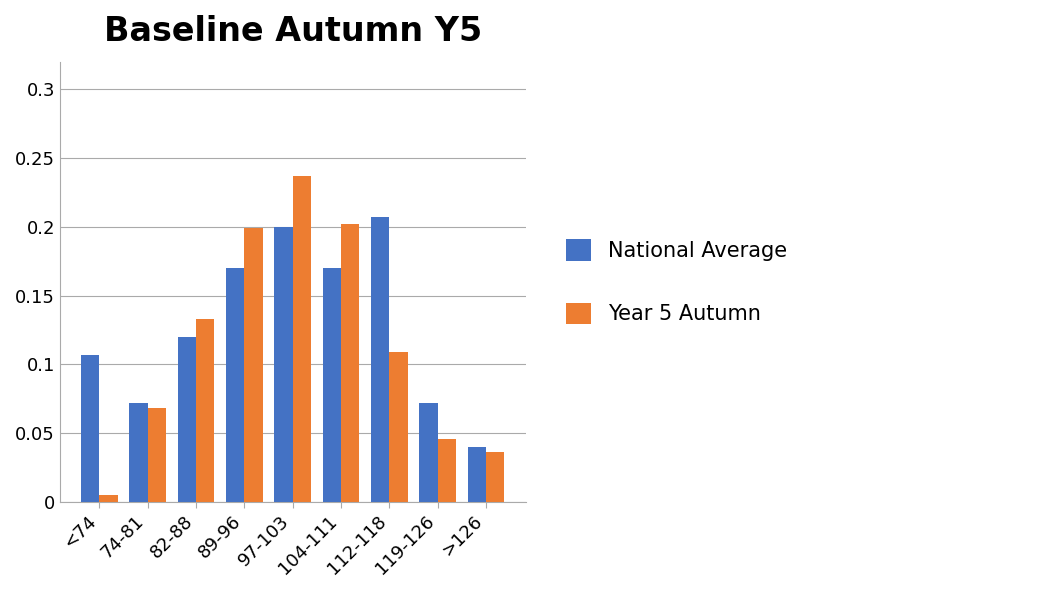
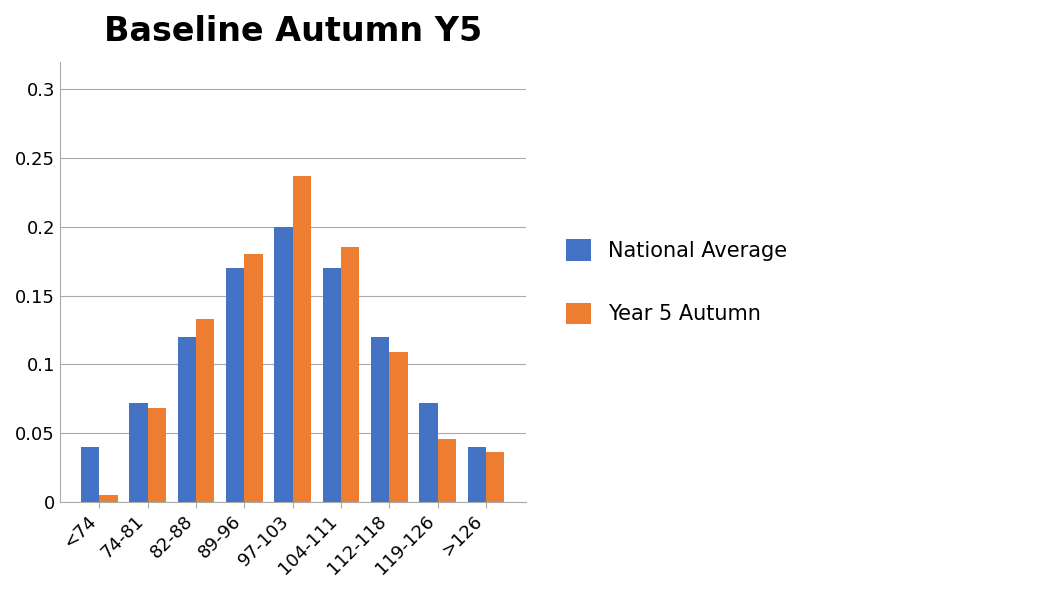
National Average/<74: 0.107 -> 0.040
Year 5 Autumn/89-96: 0.199 -> 0.180
Year 5 Autumn/104-111: 0.202 -> 0.185
National Average/112-118: 0.207 -> 0.120
